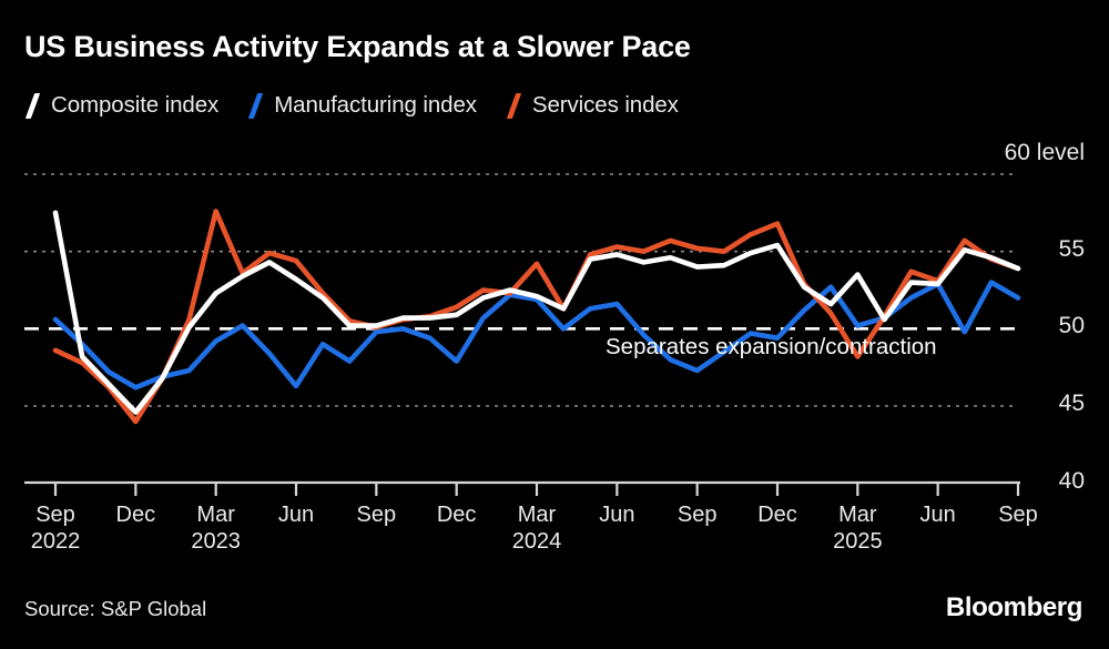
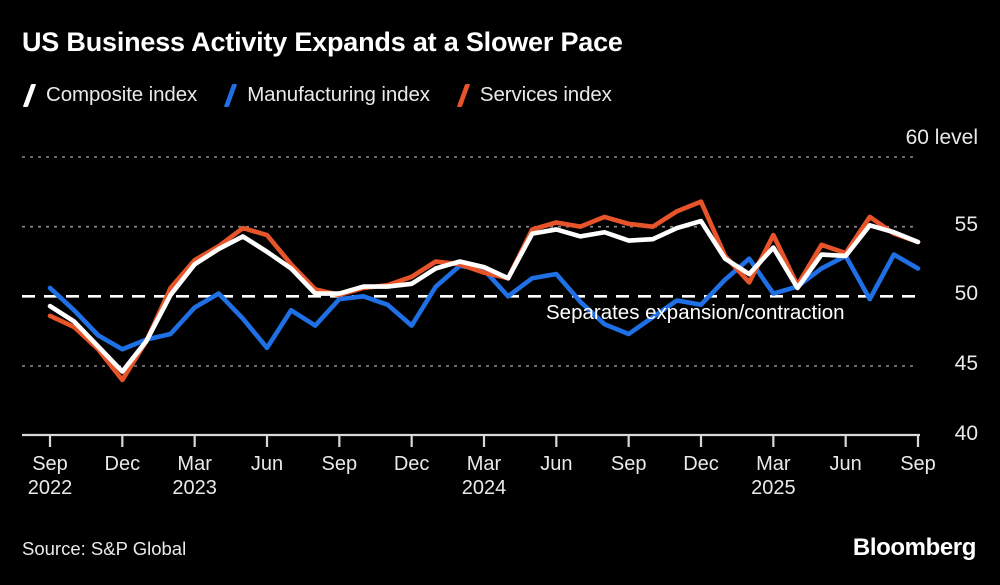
Composite index/Sep 2022: 57.5 -> 49.3
Services index/Mar 2023: 57.6 -> 52.6
Services index/Mar 2024: 54.2 -> 51.7
Services index/Mar 2025: 48.2 -> 54.4
